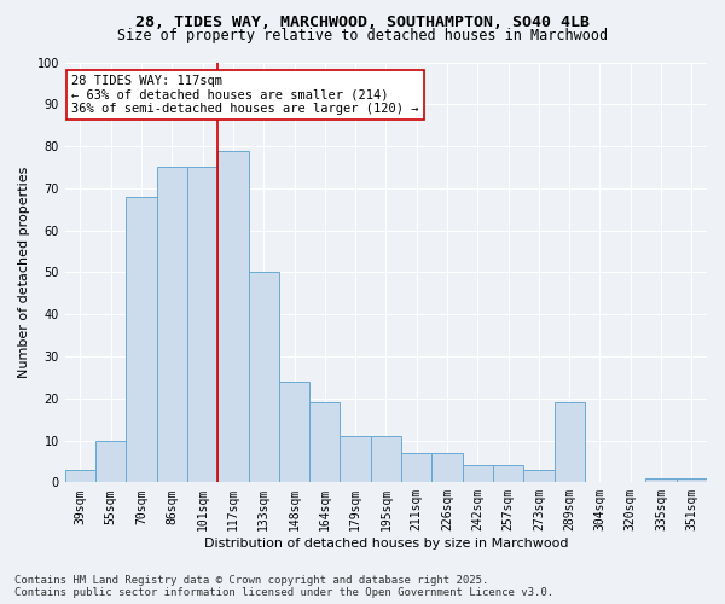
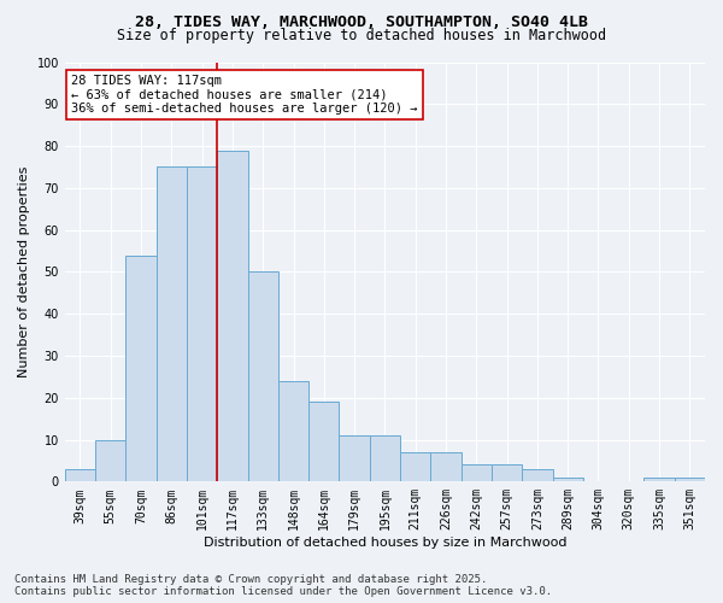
70sqm: 68 -> 54
289sqm: 19 -> 1
